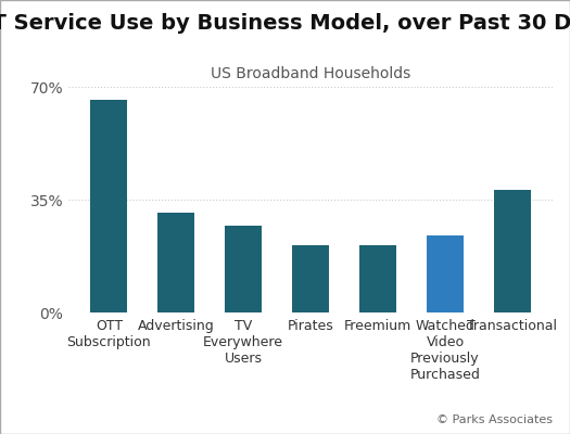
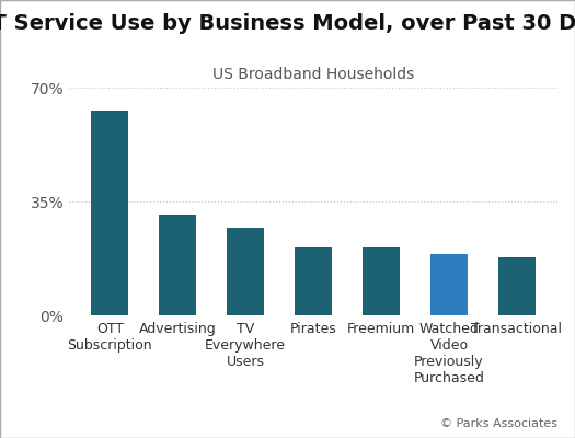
OTT Subscription: 66% -> 63%
Watched Video Previously Purchased: 24% -> 19%
Transactional: 38% -> 18%
